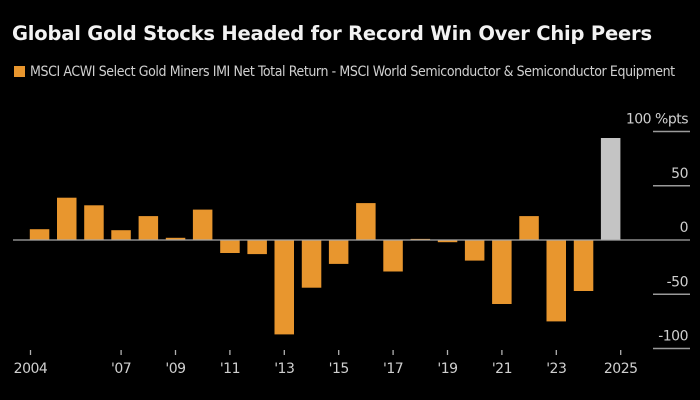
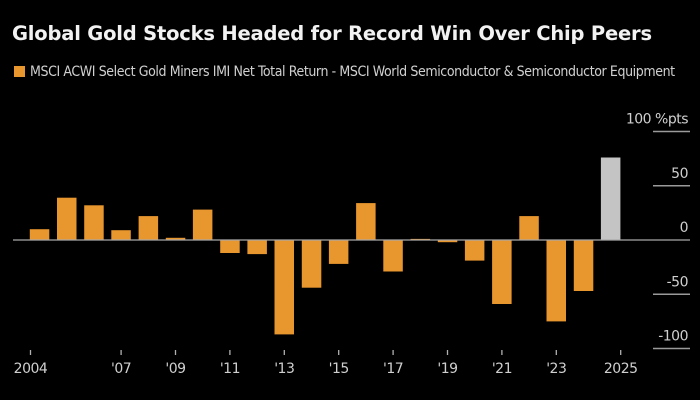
2025: 94 -> 76
